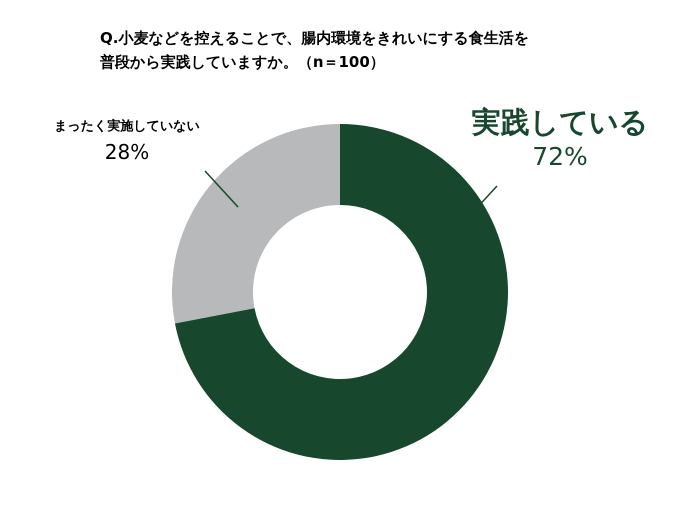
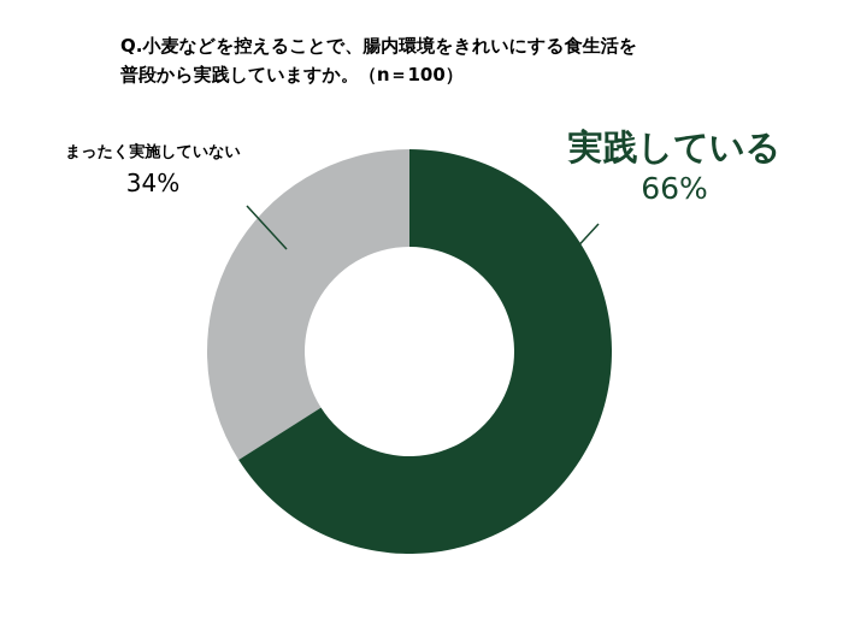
実践している: 72% -> 66%
まったく実施していない: 28% -> 34%
